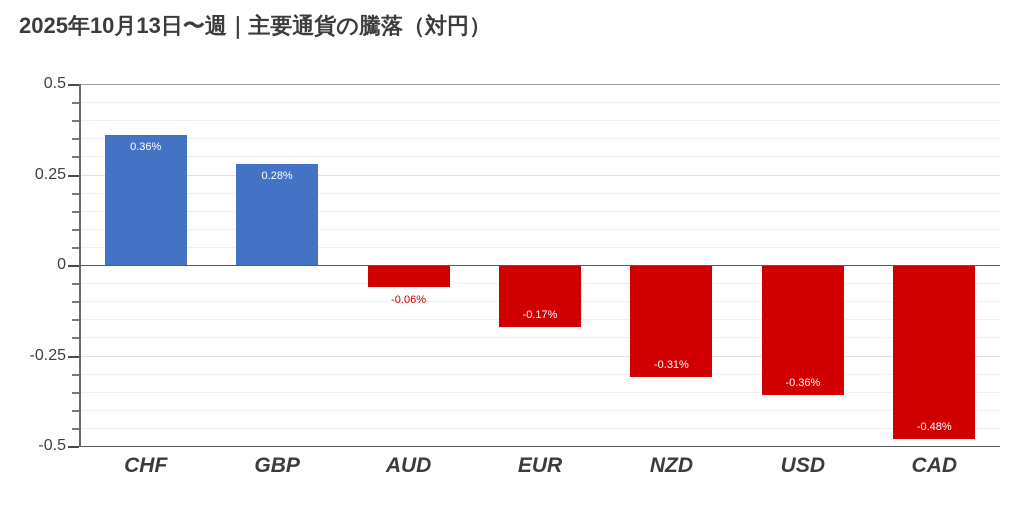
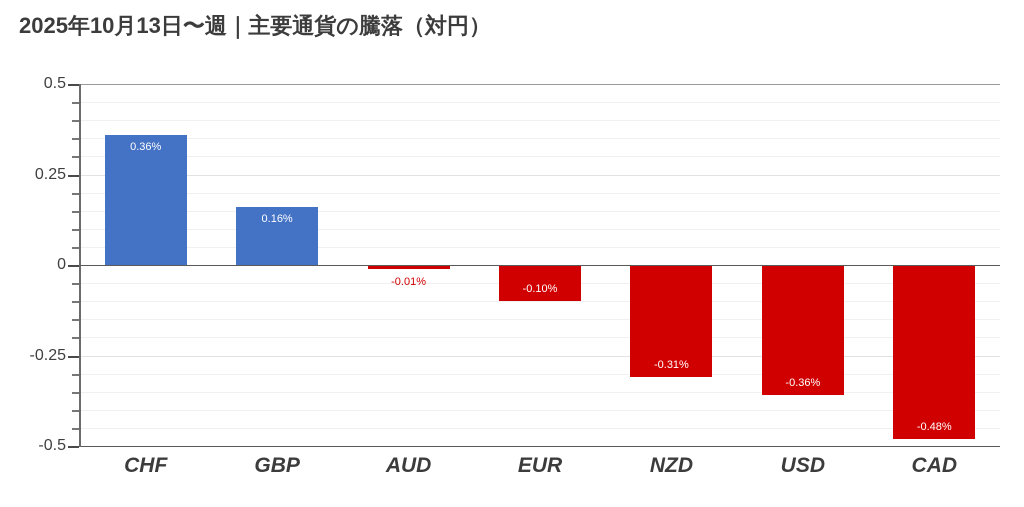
GBP: 0.28% -> 0.16%
AUD: -0.06% -> -0.01%
EUR: -0.17% -> -0.10%
